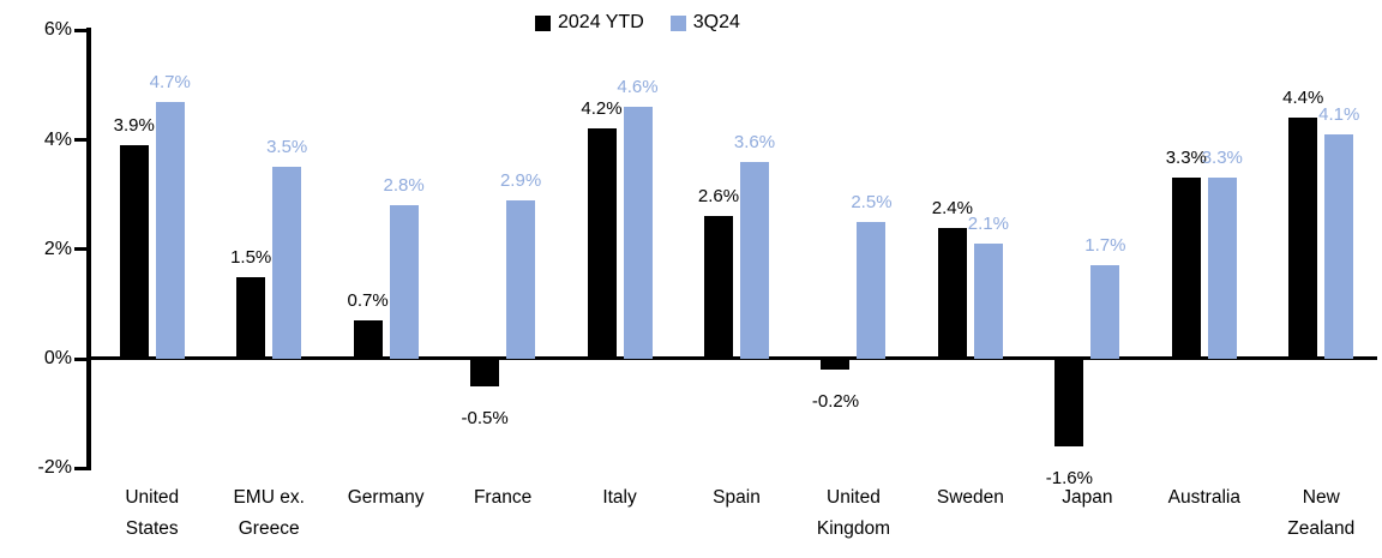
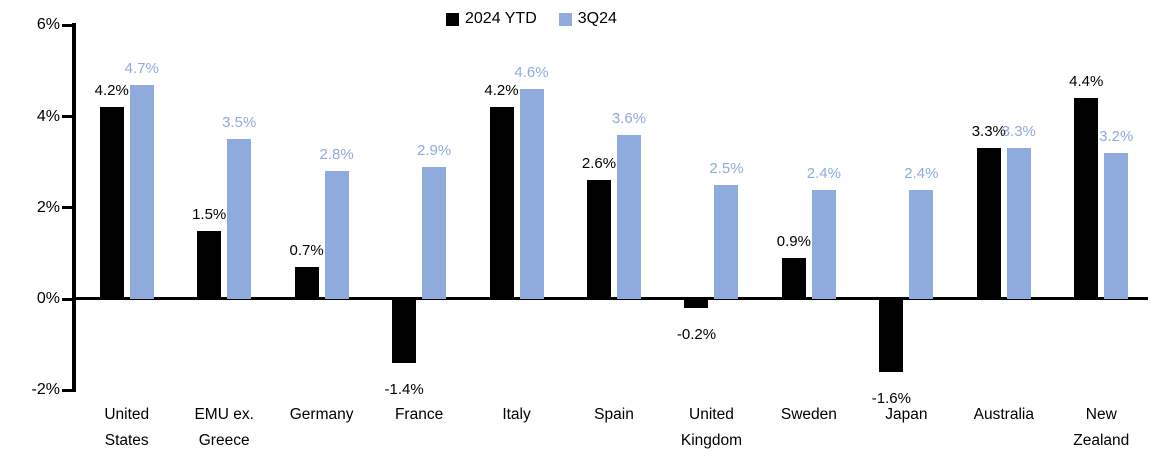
2024 YTD/United States: 3.9% -> 4.2%
2024 YTD/France: -0.5% -> -1.4%
2024 YTD/Sweden: 2.4% -> 0.9%
3Q24/Sweden: 2.1% -> 2.4%
3Q24/Japan: 1.7% -> 2.4%
3Q24/New Zealand: 4.1% -> 3.2%
